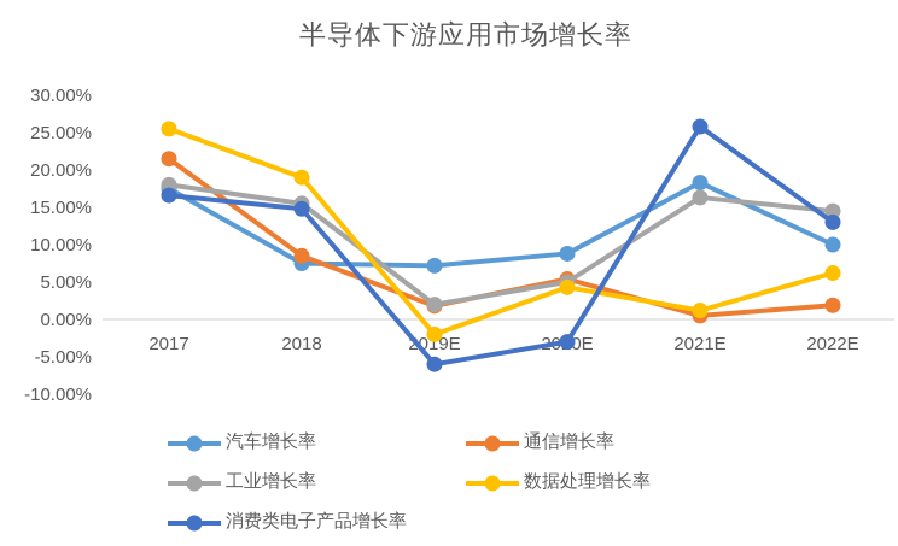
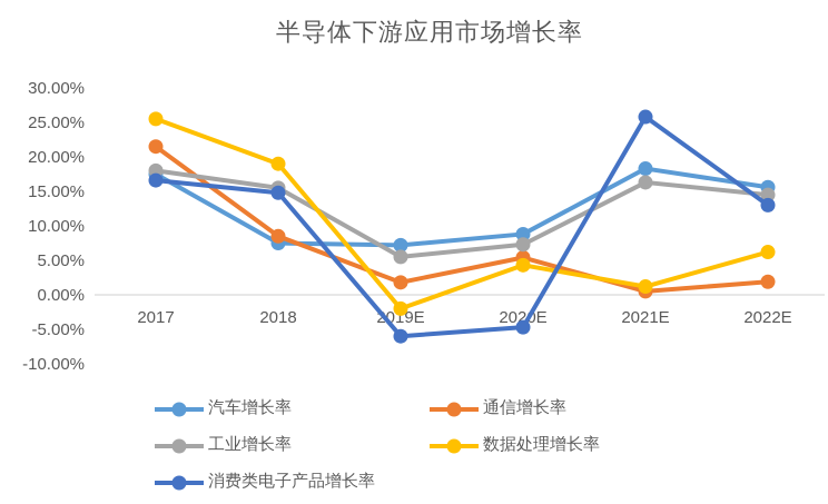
工业增长率/2019E: 2% -> 6%
工业增长率/2020E: 5% -> 7%
消费类电子产品增长率/2020E: -3% -> -5%
汽车增长率/2022E: 10% -> 16%
